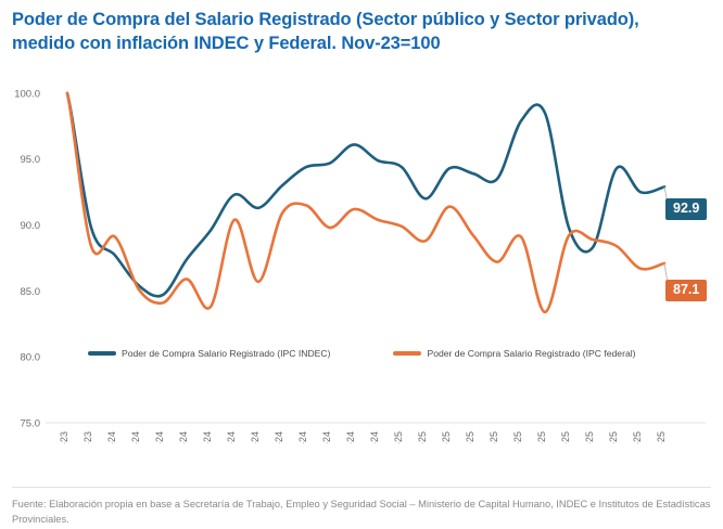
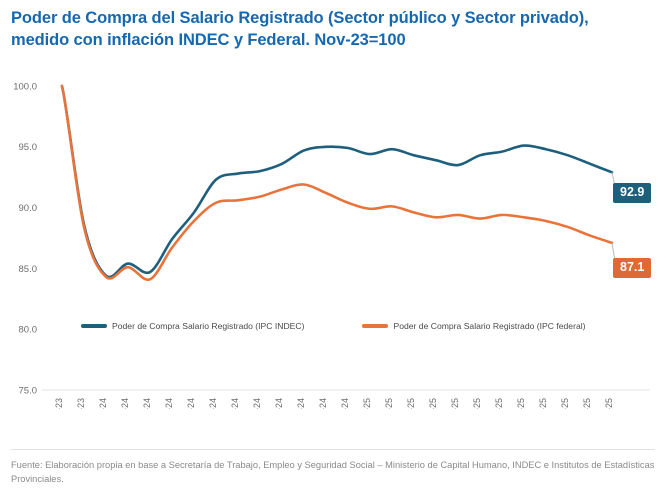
Poder de Compra Salario Registrado (IPC INDEC)/dic-23: 89.8 -> 88.6
Poder de Compra Salario Registrado (IPC INDEC)/ene-24: 87.7 -> 84.4
Poder de Compra Salario Registrado (IPC federal)/ene-24: 89.1 -> 84.3
Poder de Compra Salario Registrado (IPC federal)/abr-24: 85.9 -> 86.7
Poder de Compra Salario Registrado (IPC federal)/may-24: 83.8 -> 88.9
Poder de Compra Salario Registrado (IPC INDEC)/jul-24: 91.3 -> 92.8
Poder de Compra Salario Registrado (IPC federal)/jul-24: 85.7 -> 90.6
Poder de Compra Salario Registrado (IPC INDEC)/sept-24: 94.4 -> 93.6
Poder de Compra Salario Registrado (IPC federal)/oct-24: 89.8 -> 91.9
Poder de Compra Salario Registrado (IPC INDEC)/nov-24: 96.1 -> 95.0
Poder de Compra Salario Registrado (IPC INDEC)/feb-25: 92.0 -> 94.8
Poder de Compra Salario Registrado (IPC federal)/feb-25: 88.8 -> 90.1
Poder de Compra Salario Registrado (IPC federal)/mar-25: 91.4 -> 89.6
Poder de Compra Salario Registrado (IPC federal)/may-25: 87.2 -> 89.4
Poder de Compra Salario Registrado (IPC INDEC)/jun-25: 97.9 -> 94.3
Poder de Compra Salario Registrado (IPC INDEC)/jul-25: 98.5 -> 94.6
Poder de Compra Salario Registrado (IPC federal)/jul-25: 83.4 -> 89.4
Poder de Compra Salario Registrado (IPC INDEC)/ago-25: 89.8 -> 95.1
Poder de Compra Salario Registrado (IPC INDEC)/sept-25: 88.3 -> 94.8
Poder de Compra Salario Registrado (IPC INDEC)/nov-25: 92.5 -> 93.6
Poder de Compra Salario Registrado (IPC federal)/nov-25: 86.7 -> 87.7
